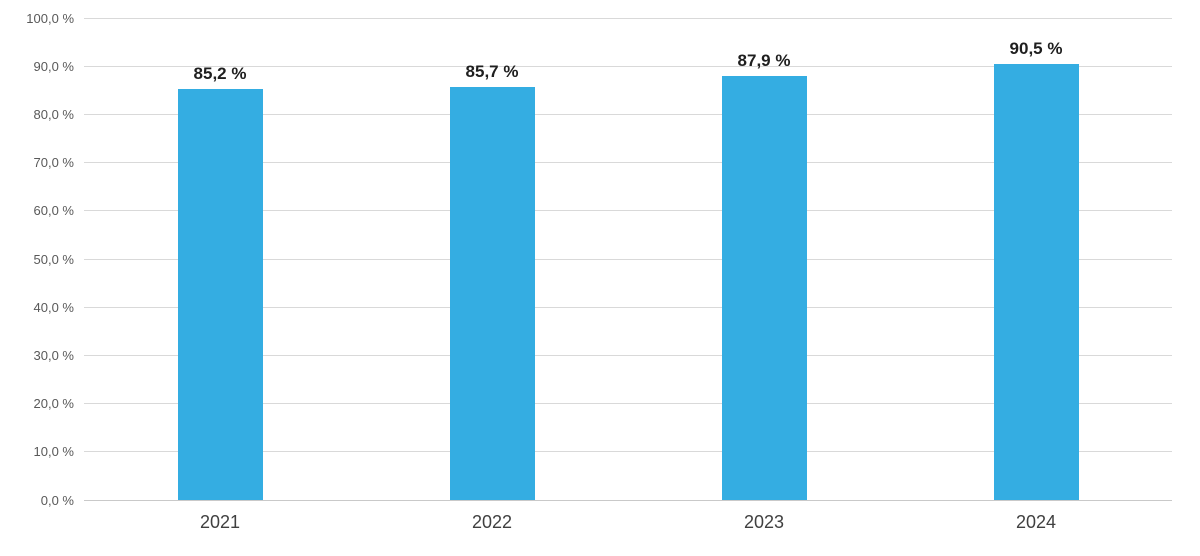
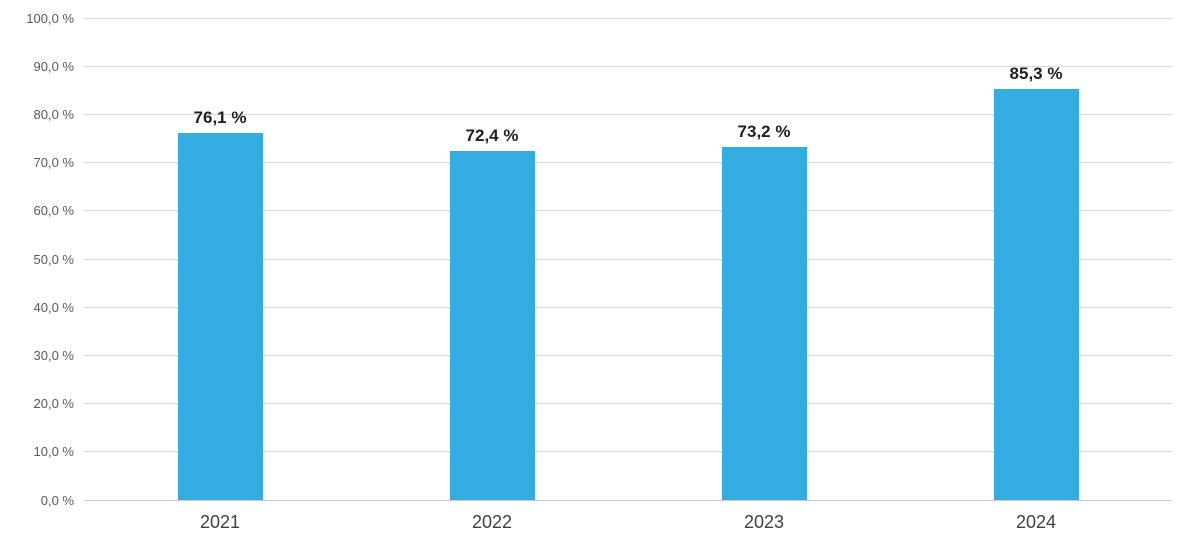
2021: 85,2 -> 76,1
2022: 85,7 -> 72,4
2023: 87,9 -> 73,2
2024: 90,5 -> 85,3
